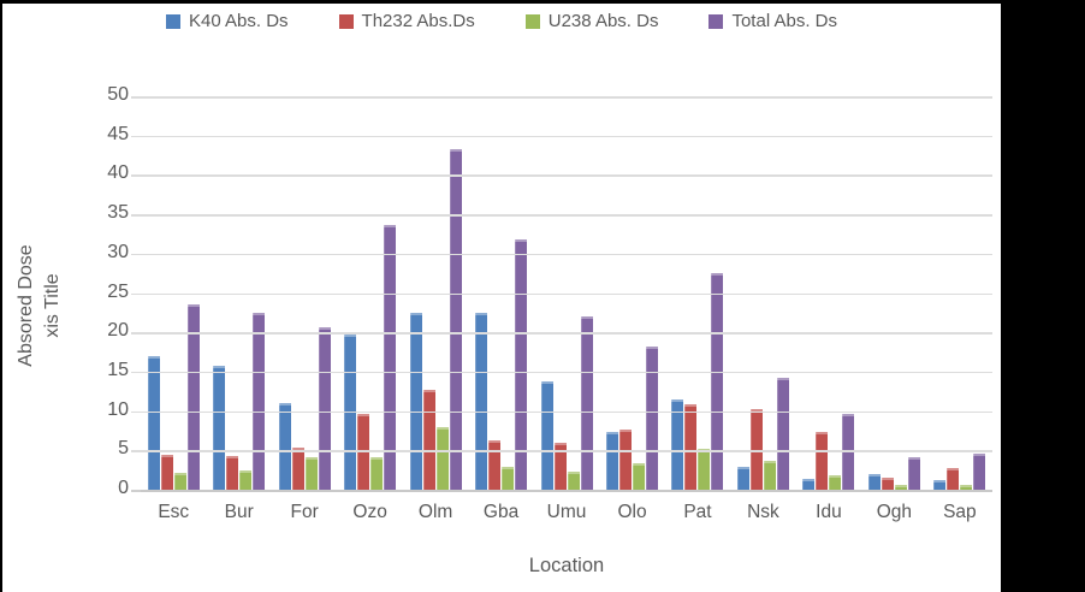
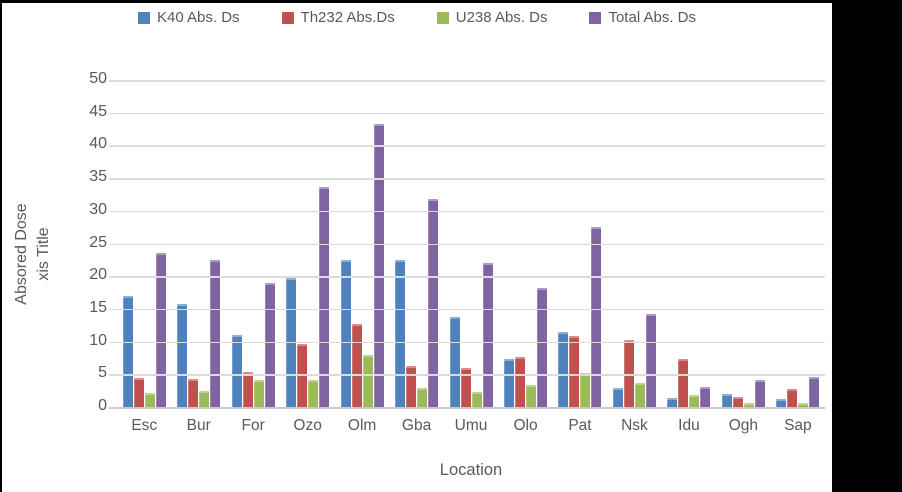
Total Abs. Ds/For: 21 -> 19
Total Abs. Ds/Idu: 10 -> 3
